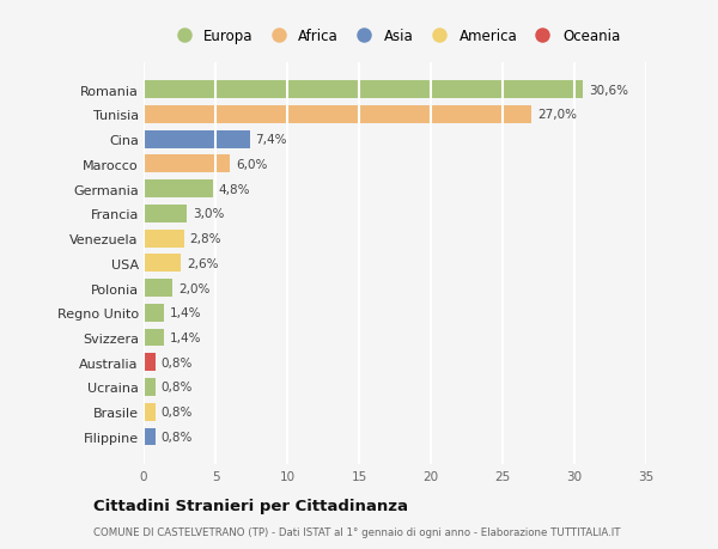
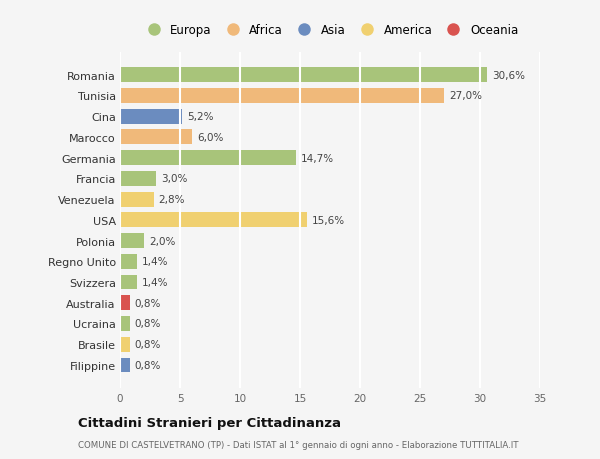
Cina: 7,4% -> 5,2%
Germania: 4,8% -> 14,7%
USA: 2,6% -> 15,6%
